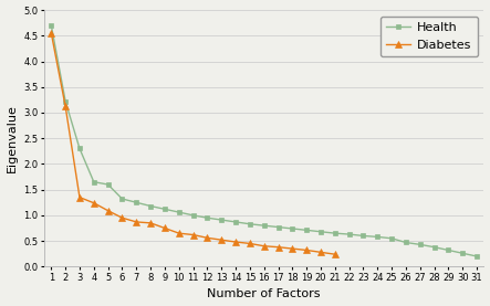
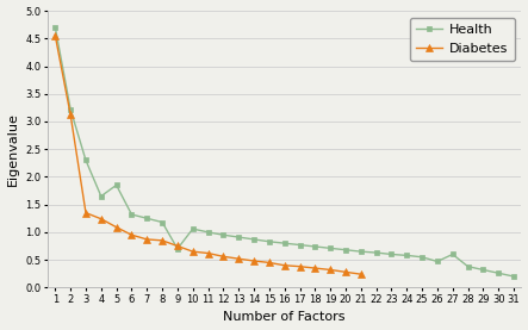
Health/5: 1.60 -> 1.85
Health/9: 1.12 -> 0.70
Health/27: 0.43 -> 0.60
